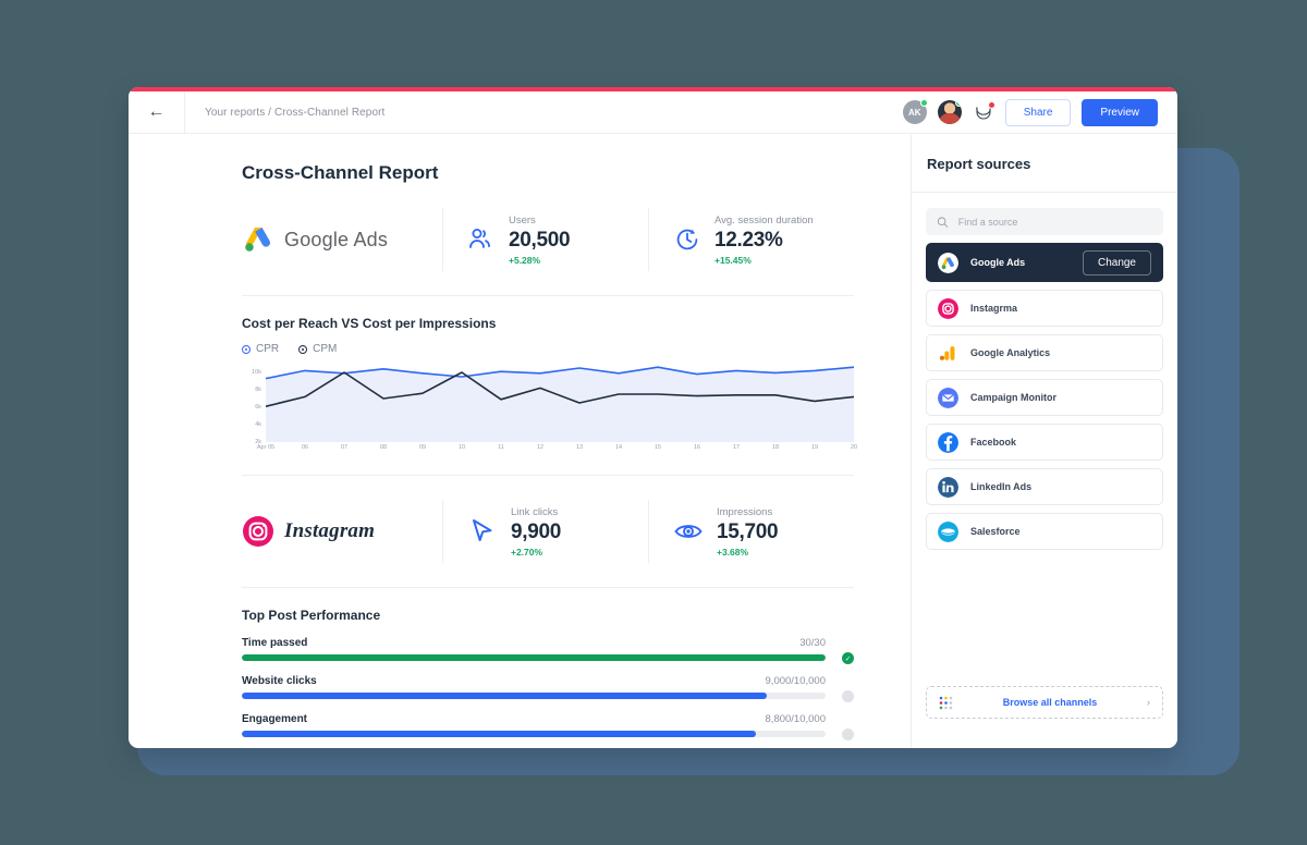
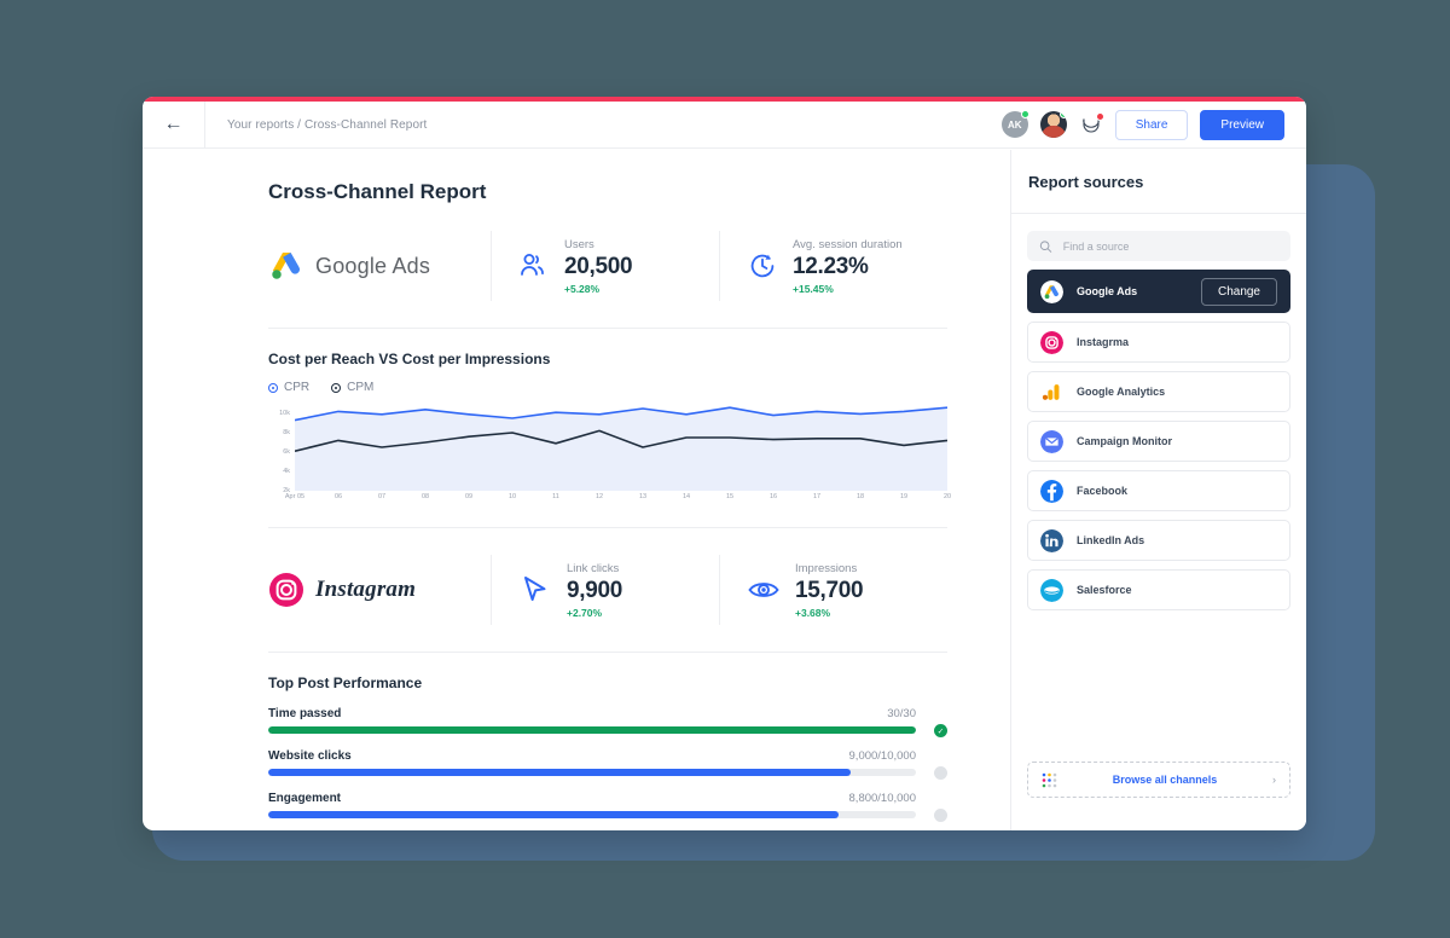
CPM/07: 10k -> 6k
CPM/10: 10k -> 8k
